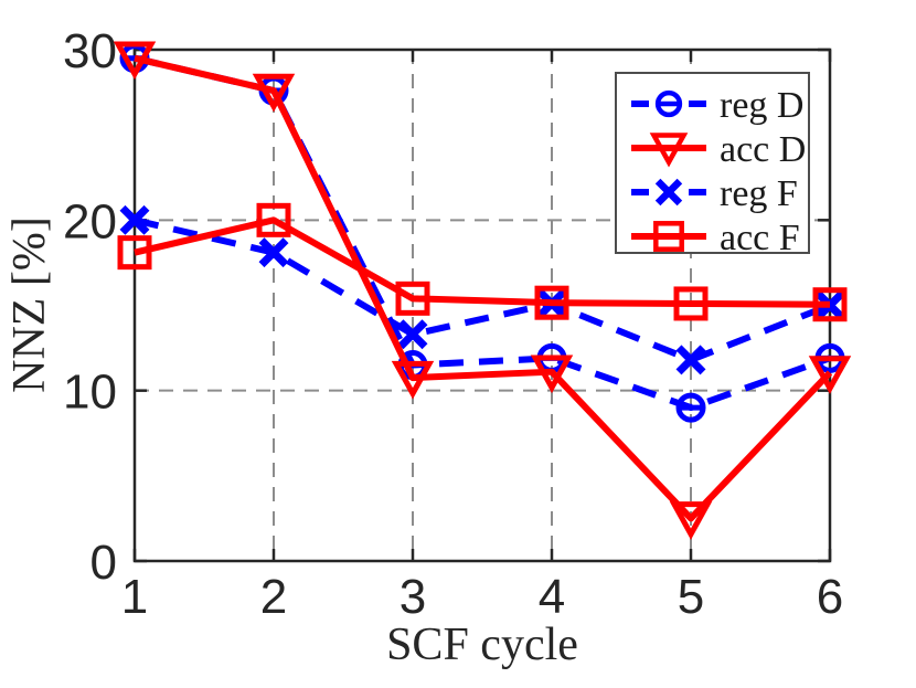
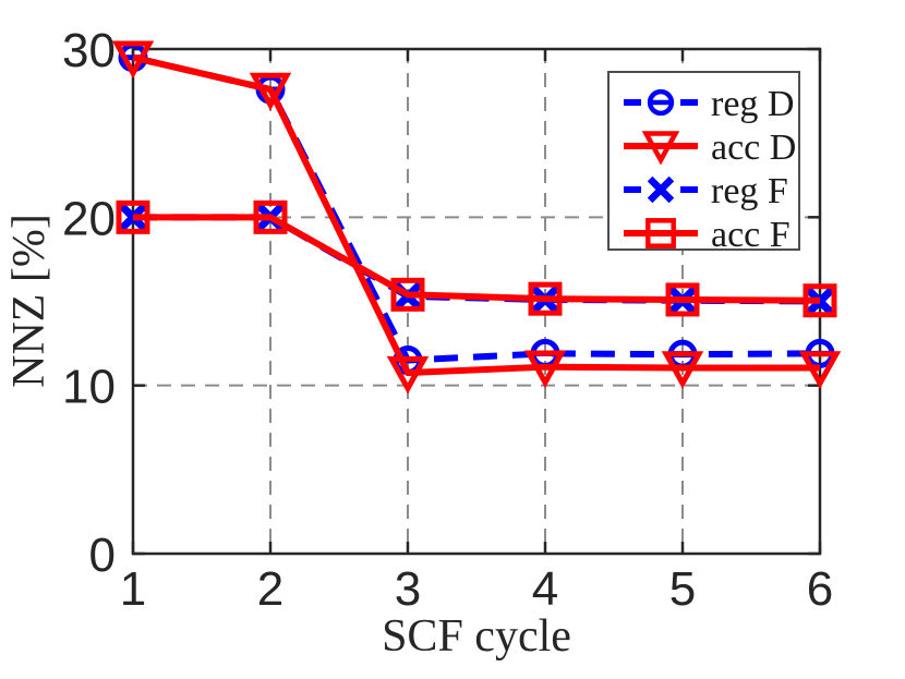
acc F/1: 18.1 -> 20.0
reg F/2: 18.1 -> 20.0
reg F/3: 13.3 -> 15.3
reg D/5: 9.0 -> 11.8
acc D/5: 2.5 -> 11.1
reg F/5: 11.8 -> 15.1
